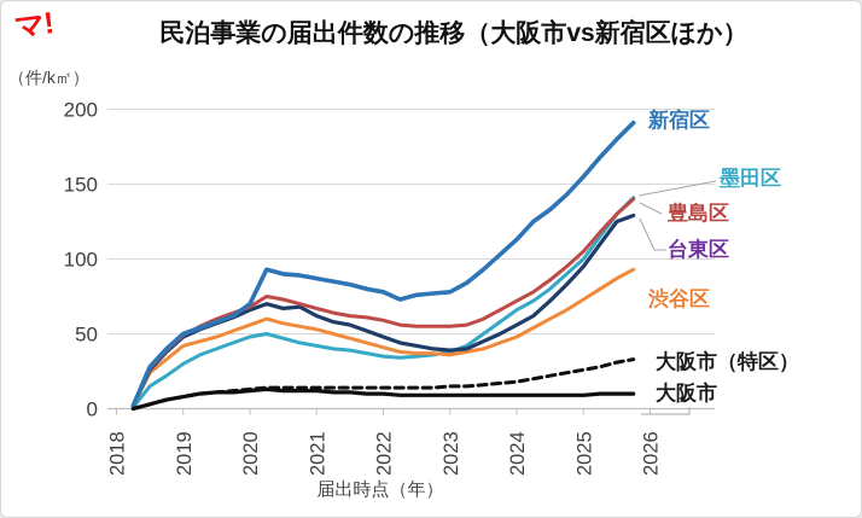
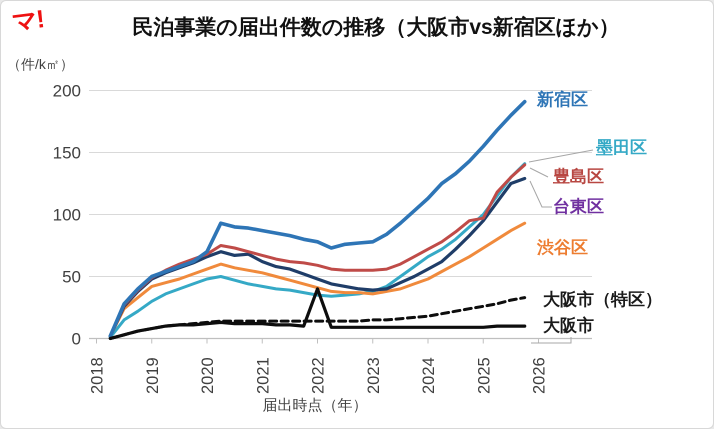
大阪市/2022: 10 -> 40
豊島区/2025: 105 -> 97
